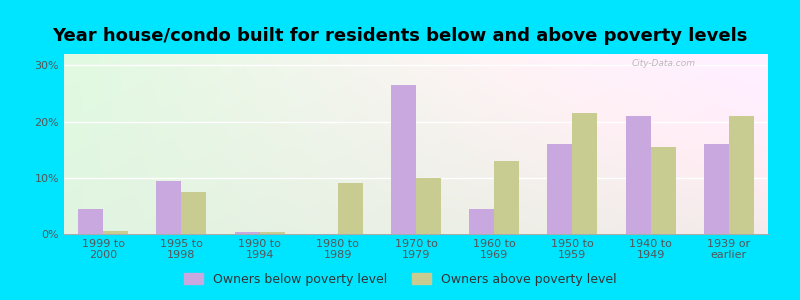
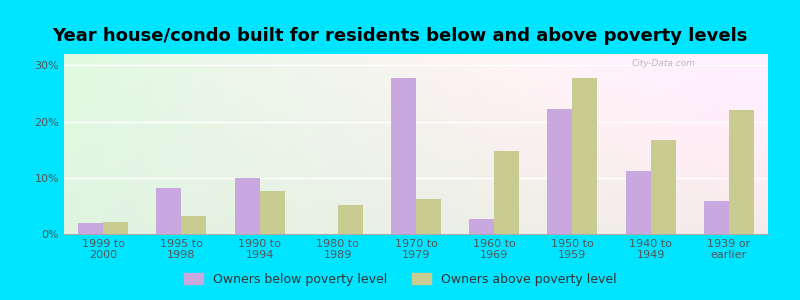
Owners below poverty level/1999 to 2000: 4.5% -> 2.0%
Owners above poverty level/1999 to 2000: 0.5% -> 2.2%
Owners below poverty level/1995 to 1998: 9.5% -> 8.2%
Owners above poverty level/1995 to 1998: 7.5% -> 3.2%
Owners below poverty level/1990 to 1994: 0.3% -> 10.0%
Owners above poverty level/1990 to 1994: 0.4% -> 7.6%
Owners above poverty level/1980 to 1989: 9.0% -> 5.2%
Owners below poverty level/1970 to 1979: 26.5% -> 27.8%
Owners above poverty level/1970 to 1979: 10.0% -> 6.2%
Owners below poverty level/1960 to 1969: 4.5% -> 2.6%
Owners above poverty level/1960 to 1969: 13.0% -> 14.8%
Owners below poverty level/1950 to 1959: 16.0% -> 22.2%
Owners above poverty level/1950 to 1959: 21.5% -> 27.8%
Owners below poverty level/1940 to 1949: 21.0% -> 11.2%
Owners above poverty level/1940 to 1949: 15.5% -> 16.8%
Owners below poverty level/1939 or earlier: 16.0% -> 5.8%
Owners above poverty level/1939 or earlier: 21.0% -> 22.0%
